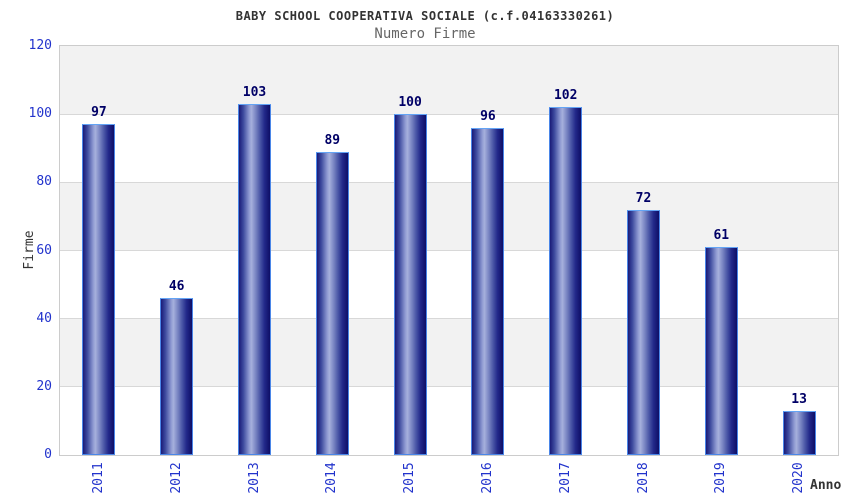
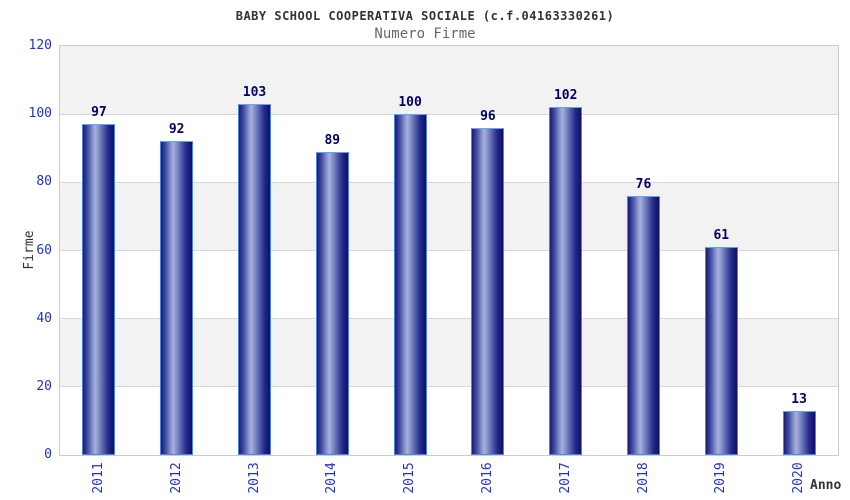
2012: 46 -> 92
2018: 72 -> 76
